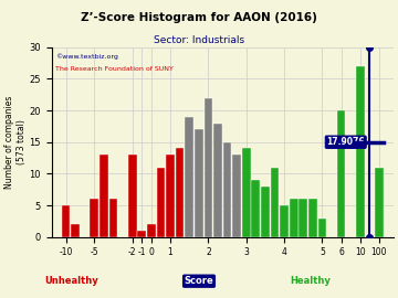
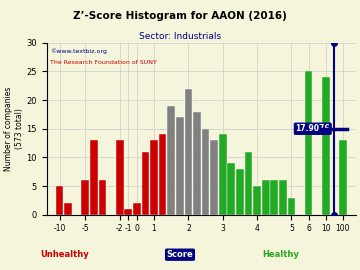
6: 20 -> 25
10: 27 -> 24
100: 11 -> 13
